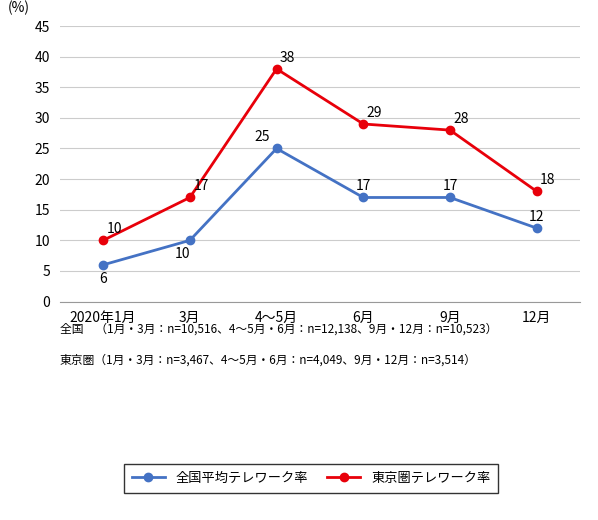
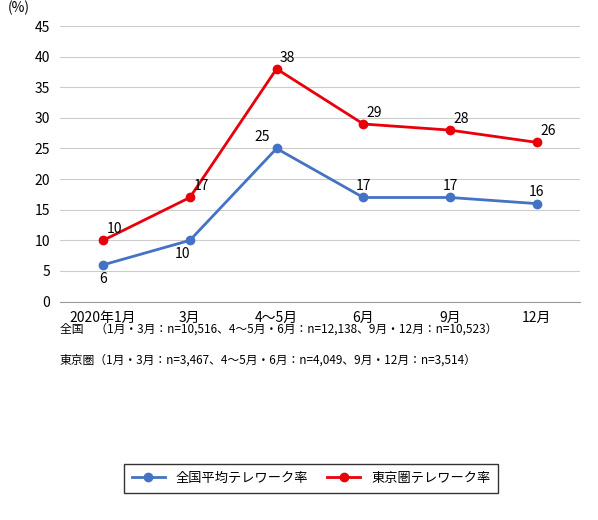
全国平均テレワーク率/12月: 12 -> 16
東京圏テレワーク率/12月: 18 -> 26
